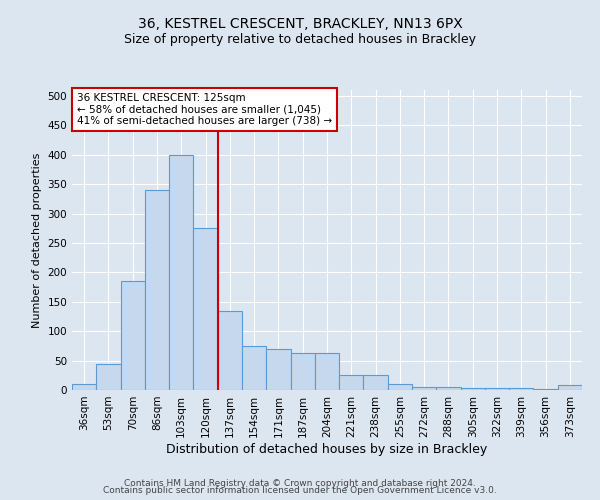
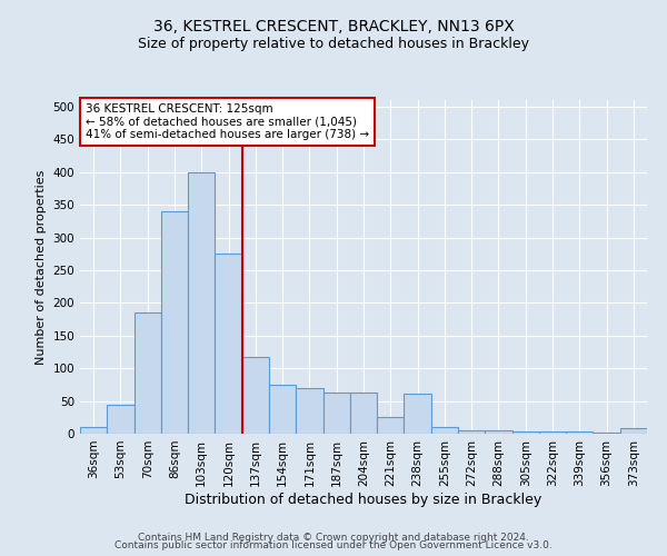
137sqm: 135 -> 118
238sqm: 25 -> 62
